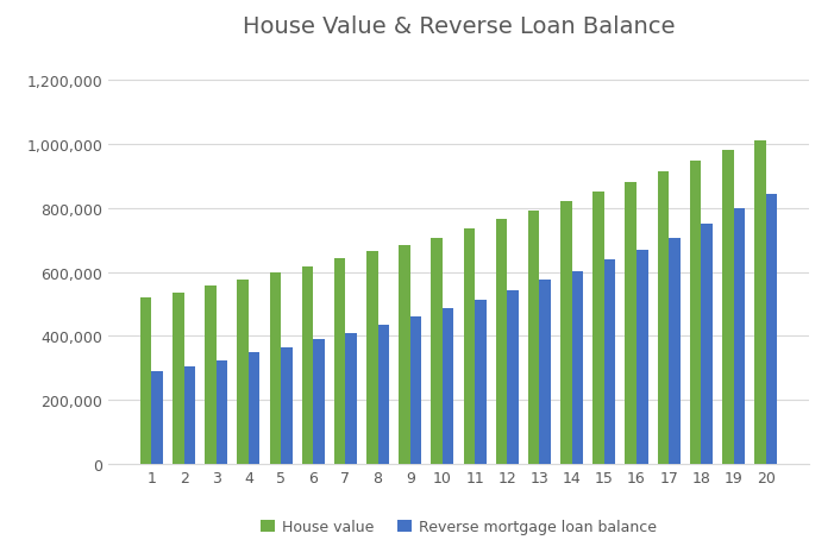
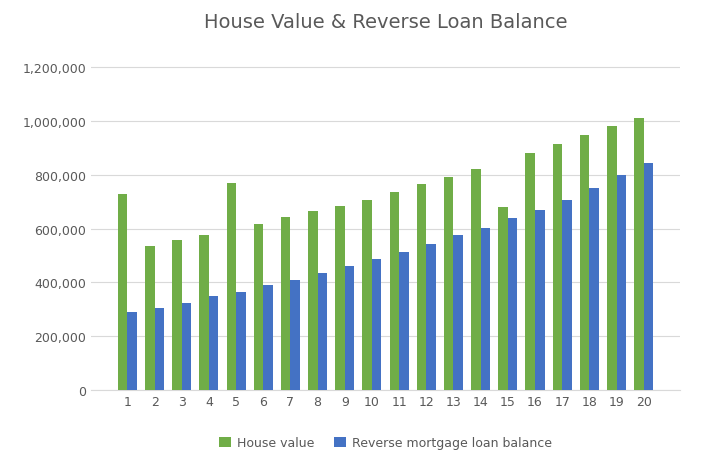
House value/1: 520,000 -> 730,000
House value/5: 597,000 -> 770,000
House value/15: 852,000 -> 680,000
